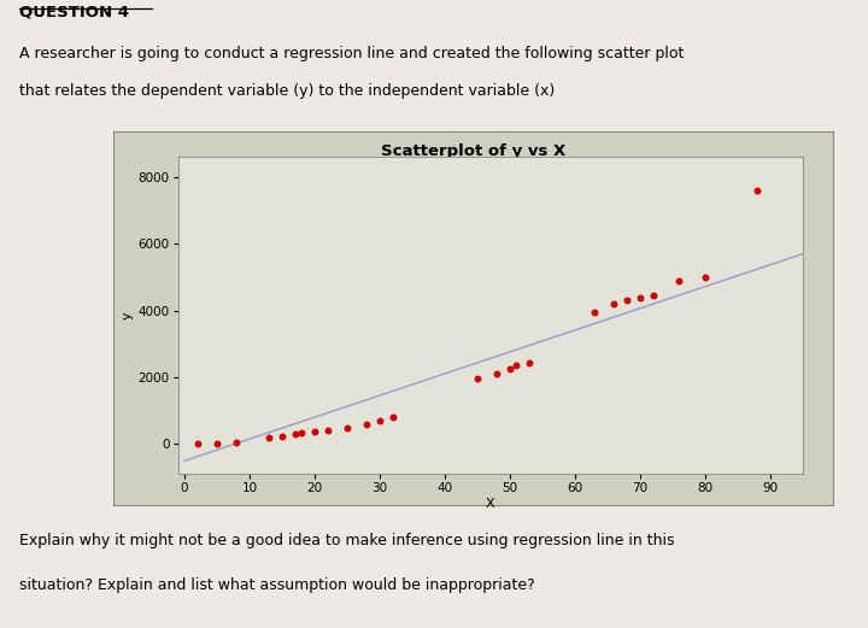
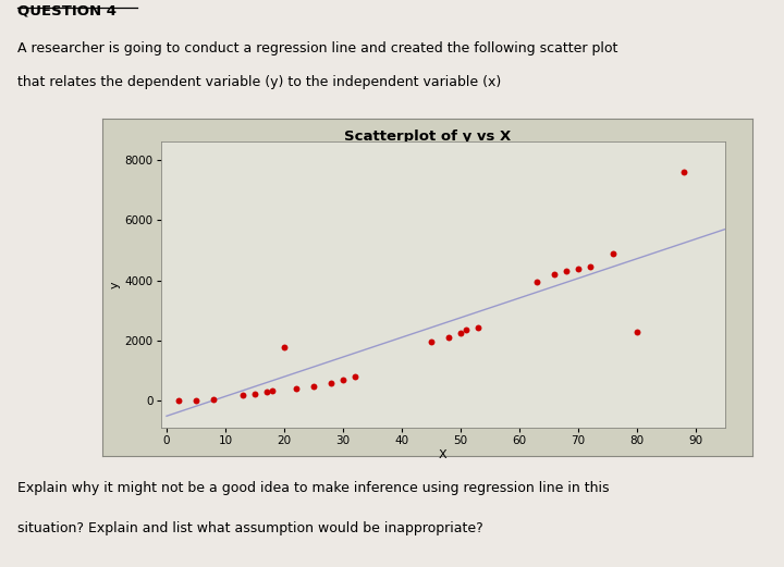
20: 380 -> 1800
80: 5000 -> 2300
